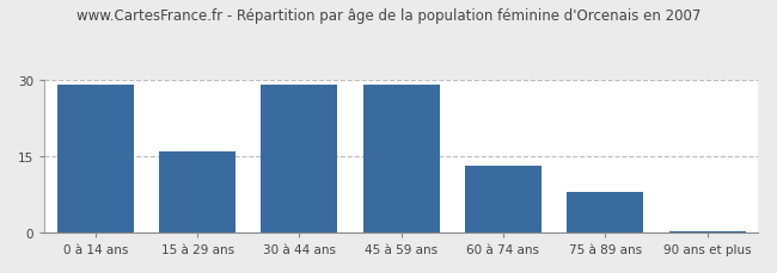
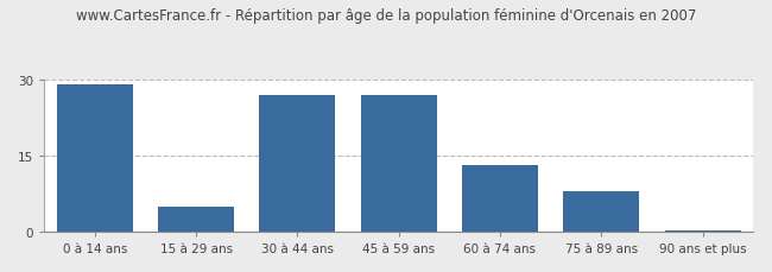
15 à 29 ans: 16.0 -> 5.0
30 à 44 ans: 29.0 -> 27.0
45 à 59 ans: 29.0 -> 27.0
